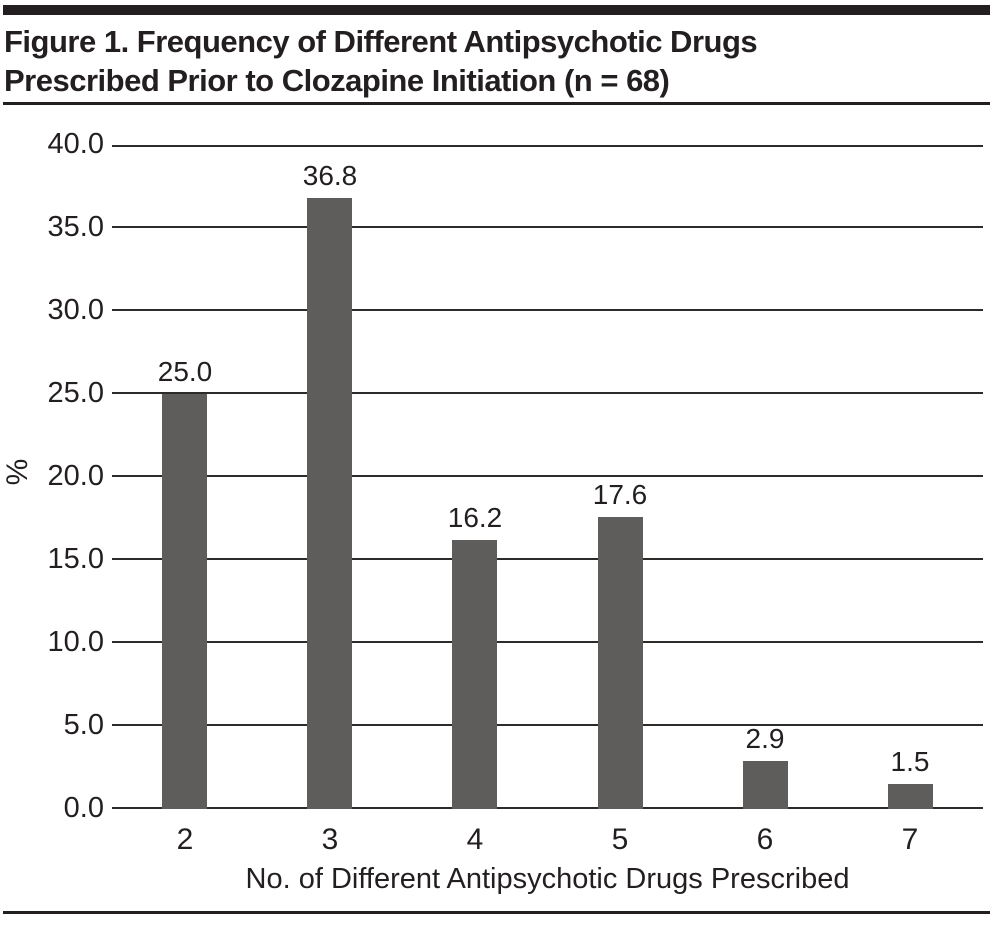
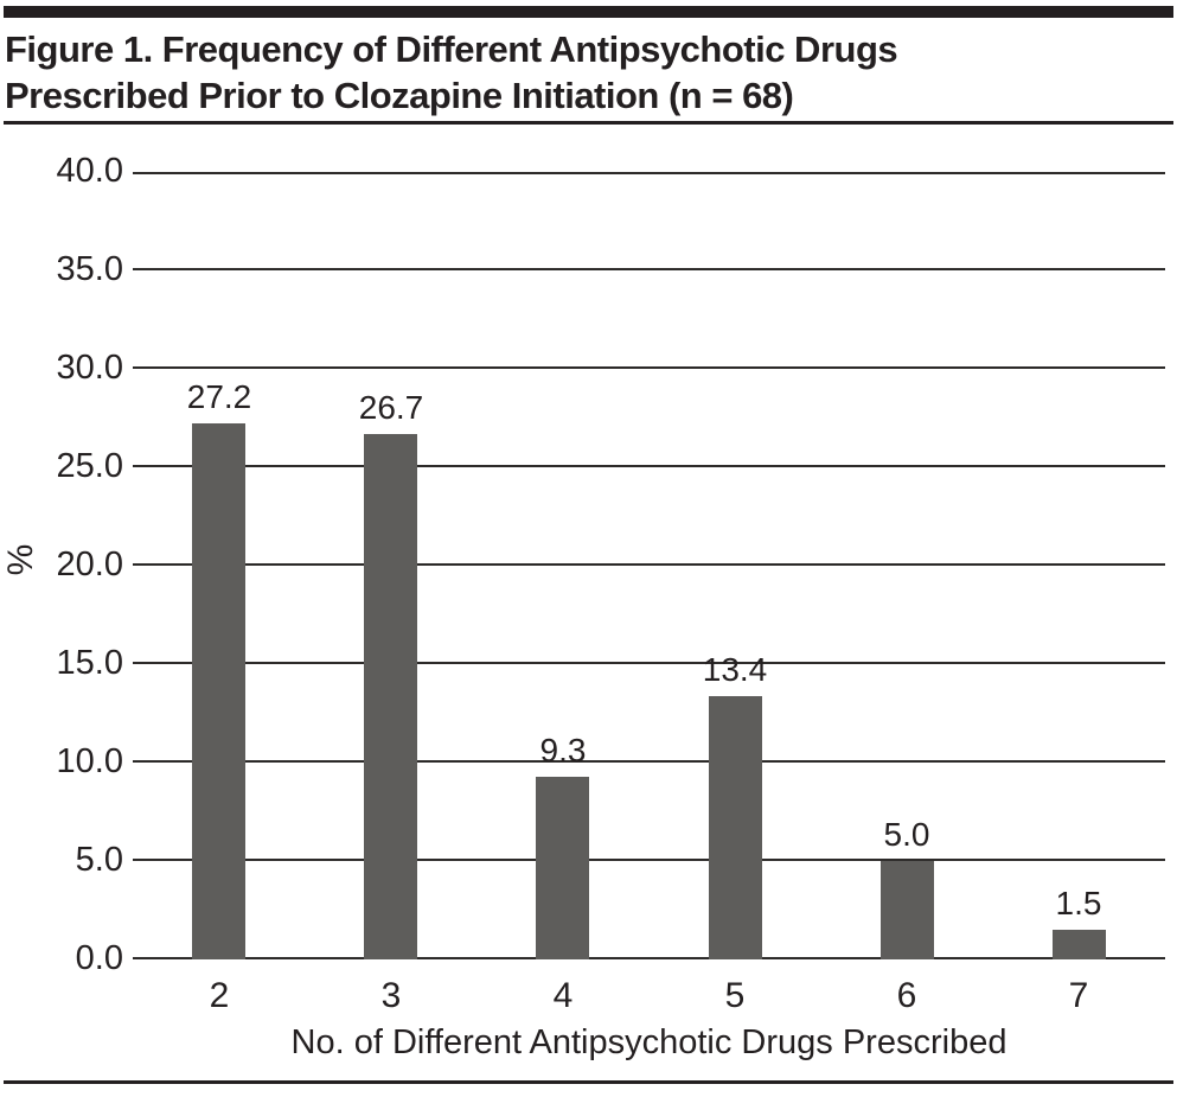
2: 25.0 -> 27.2
3: 36.8 -> 26.7
4: 16.2 -> 9.3
5: 17.6 -> 13.4
6: 2.9 -> 5.0
